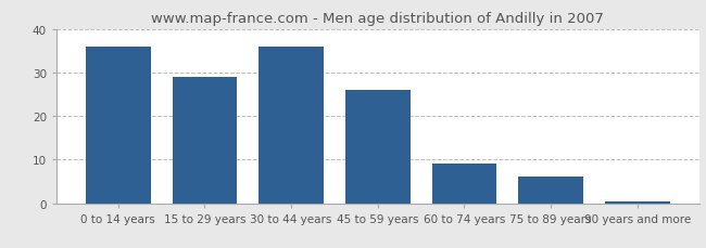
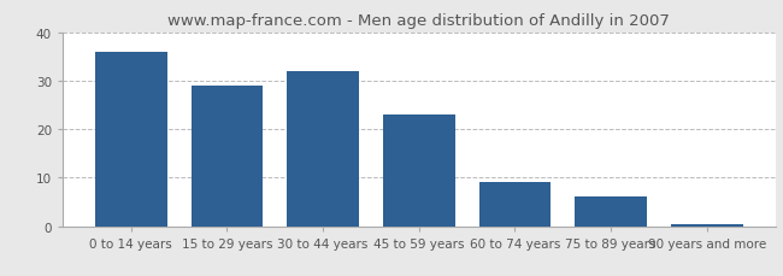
30 to 44 years: 36.0 -> 32.0
45 to 59 years: 26.0 -> 23.0
